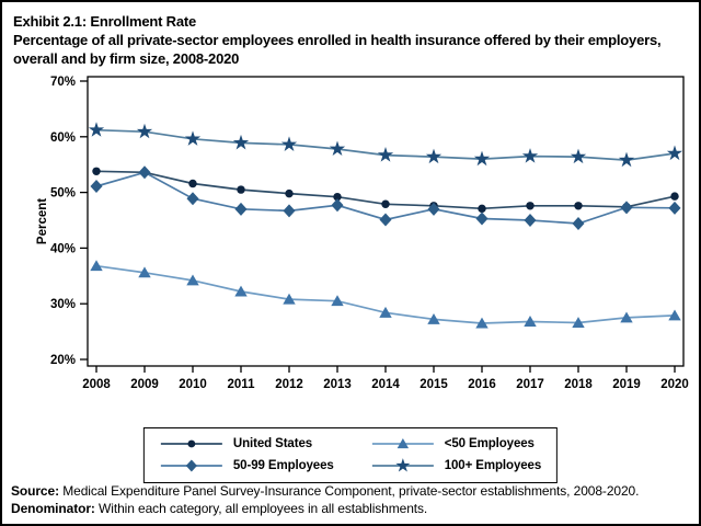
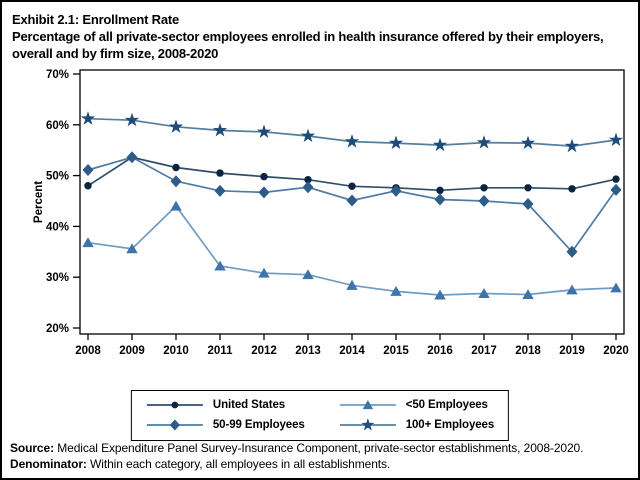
United States/2008: 54% -> 48%
<50 Employees/2010: 34% -> 44%
50-99 Employees/2019: 47% -> 35%
